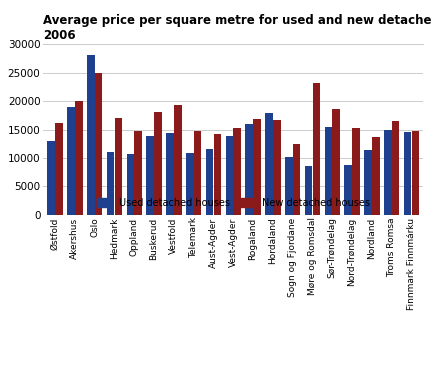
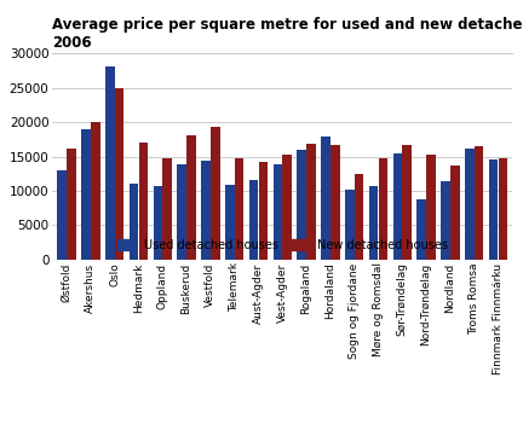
Used detached houses/Møre og Romsdal: 8600 -> 10600
New detached houses/Møre og Romsdal: 23200 -> 14700
New detached houses/Sør-Trøndelag: 18600 -> 16700
Used detached houses/Troms Romsa: 15000 -> 16100
